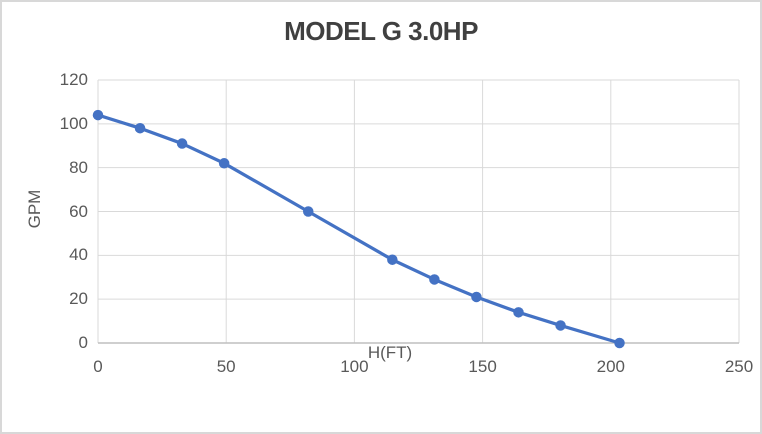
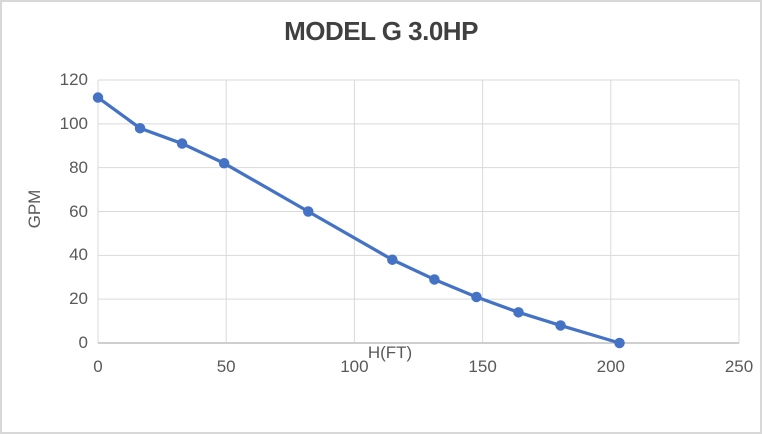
0: 104 -> 112
